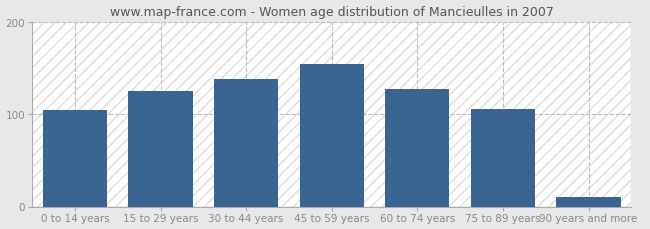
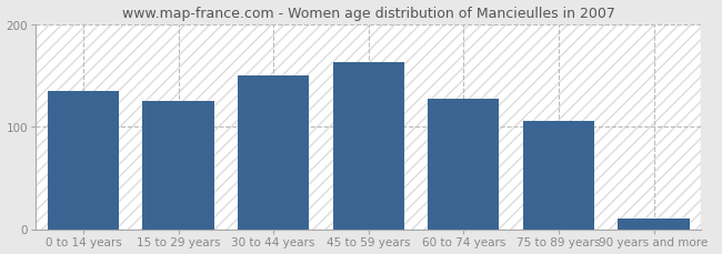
0 to 14 years: 104 -> 135
30 to 44 years: 138 -> 150
45 to 59 years: 154 -> 163
